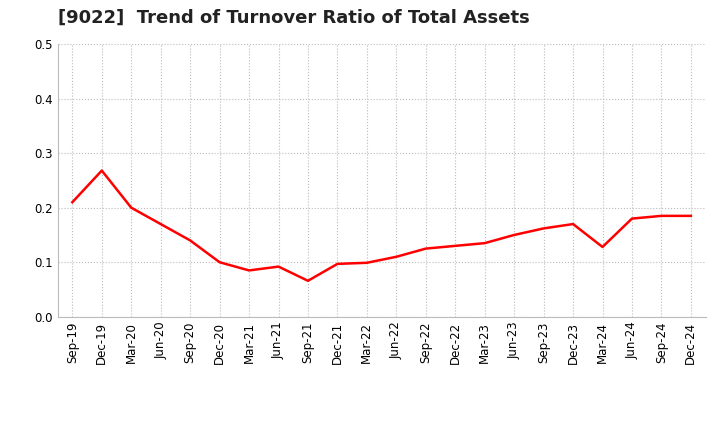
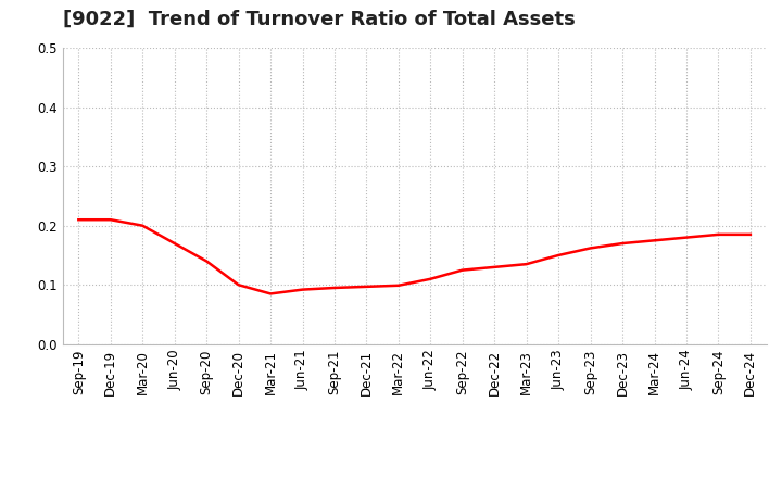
Dec-19: 0.268 -> 0.210
Sep-21: 0.066 -> 0.095
Mar-24: 0.128 -> 0.175
